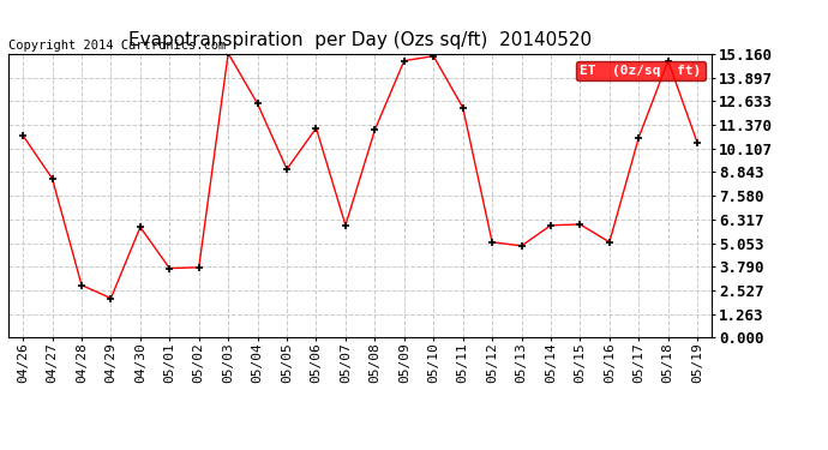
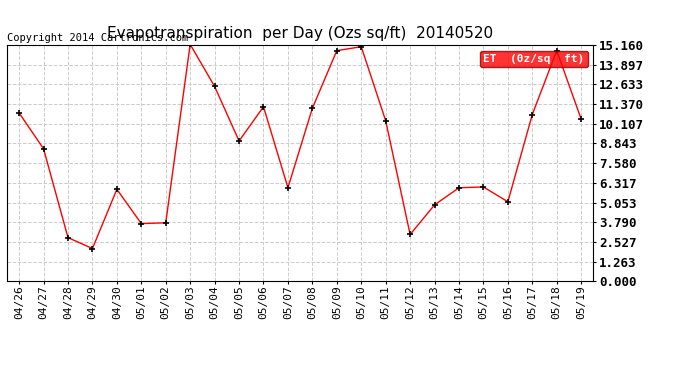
05/11: 12.3 -> 10.3
05/12: 5.1 -> 3.0
